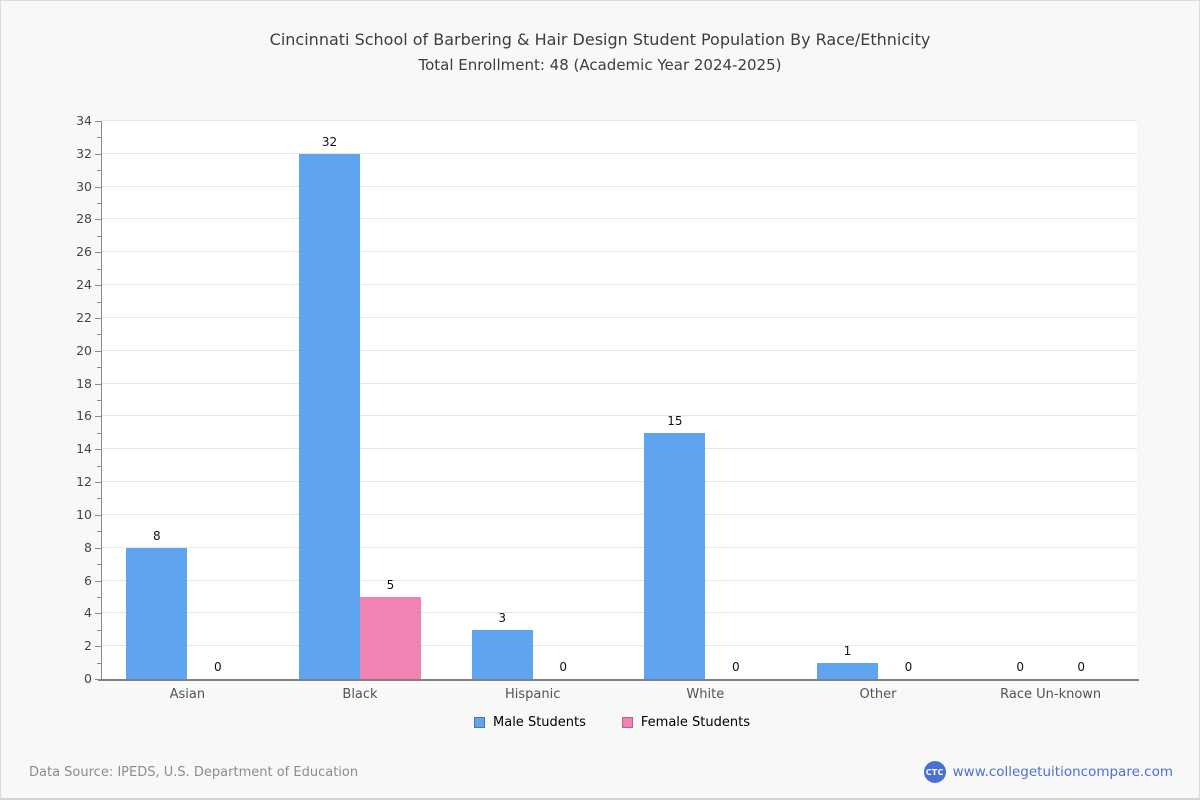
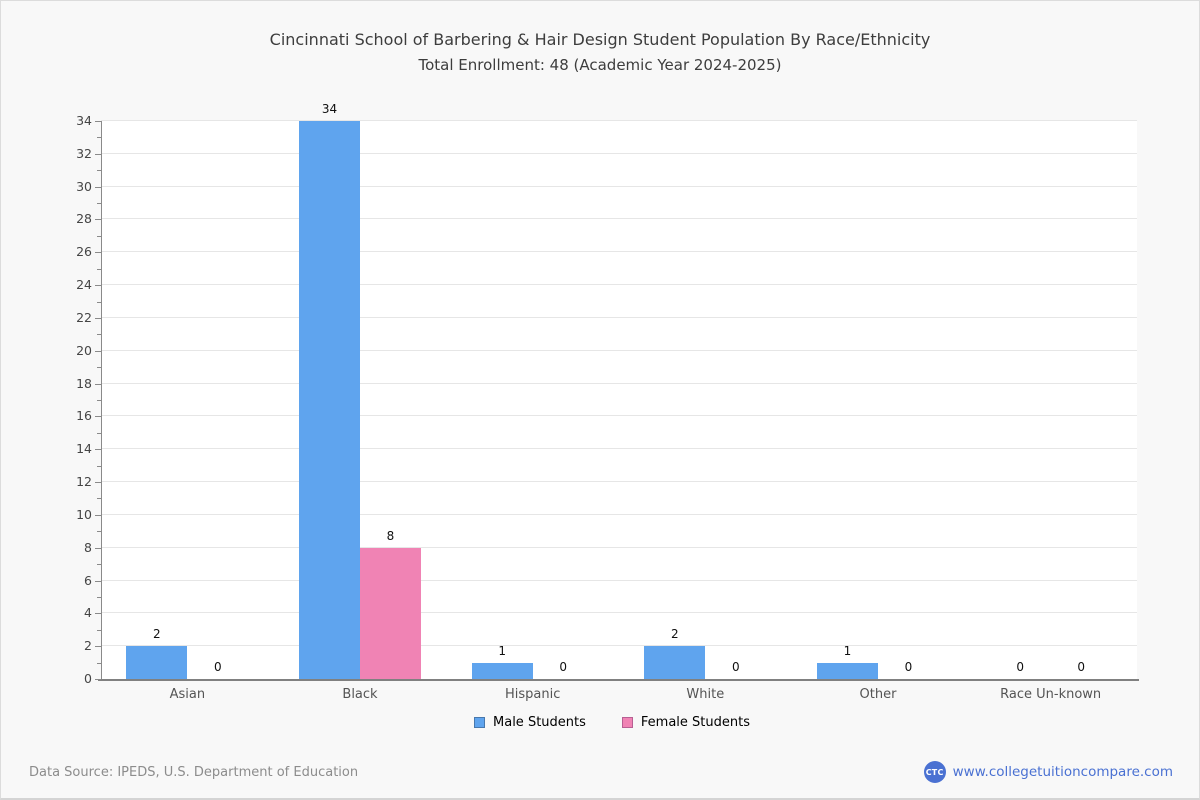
Male Students/Asian: 8 -> 2
Male Students/Black: 32 -> 34
Female Students/Black: 5 -> 8
Male Students/Hispanic: 3 -> 1
Male Students/White: 15 -> 2
